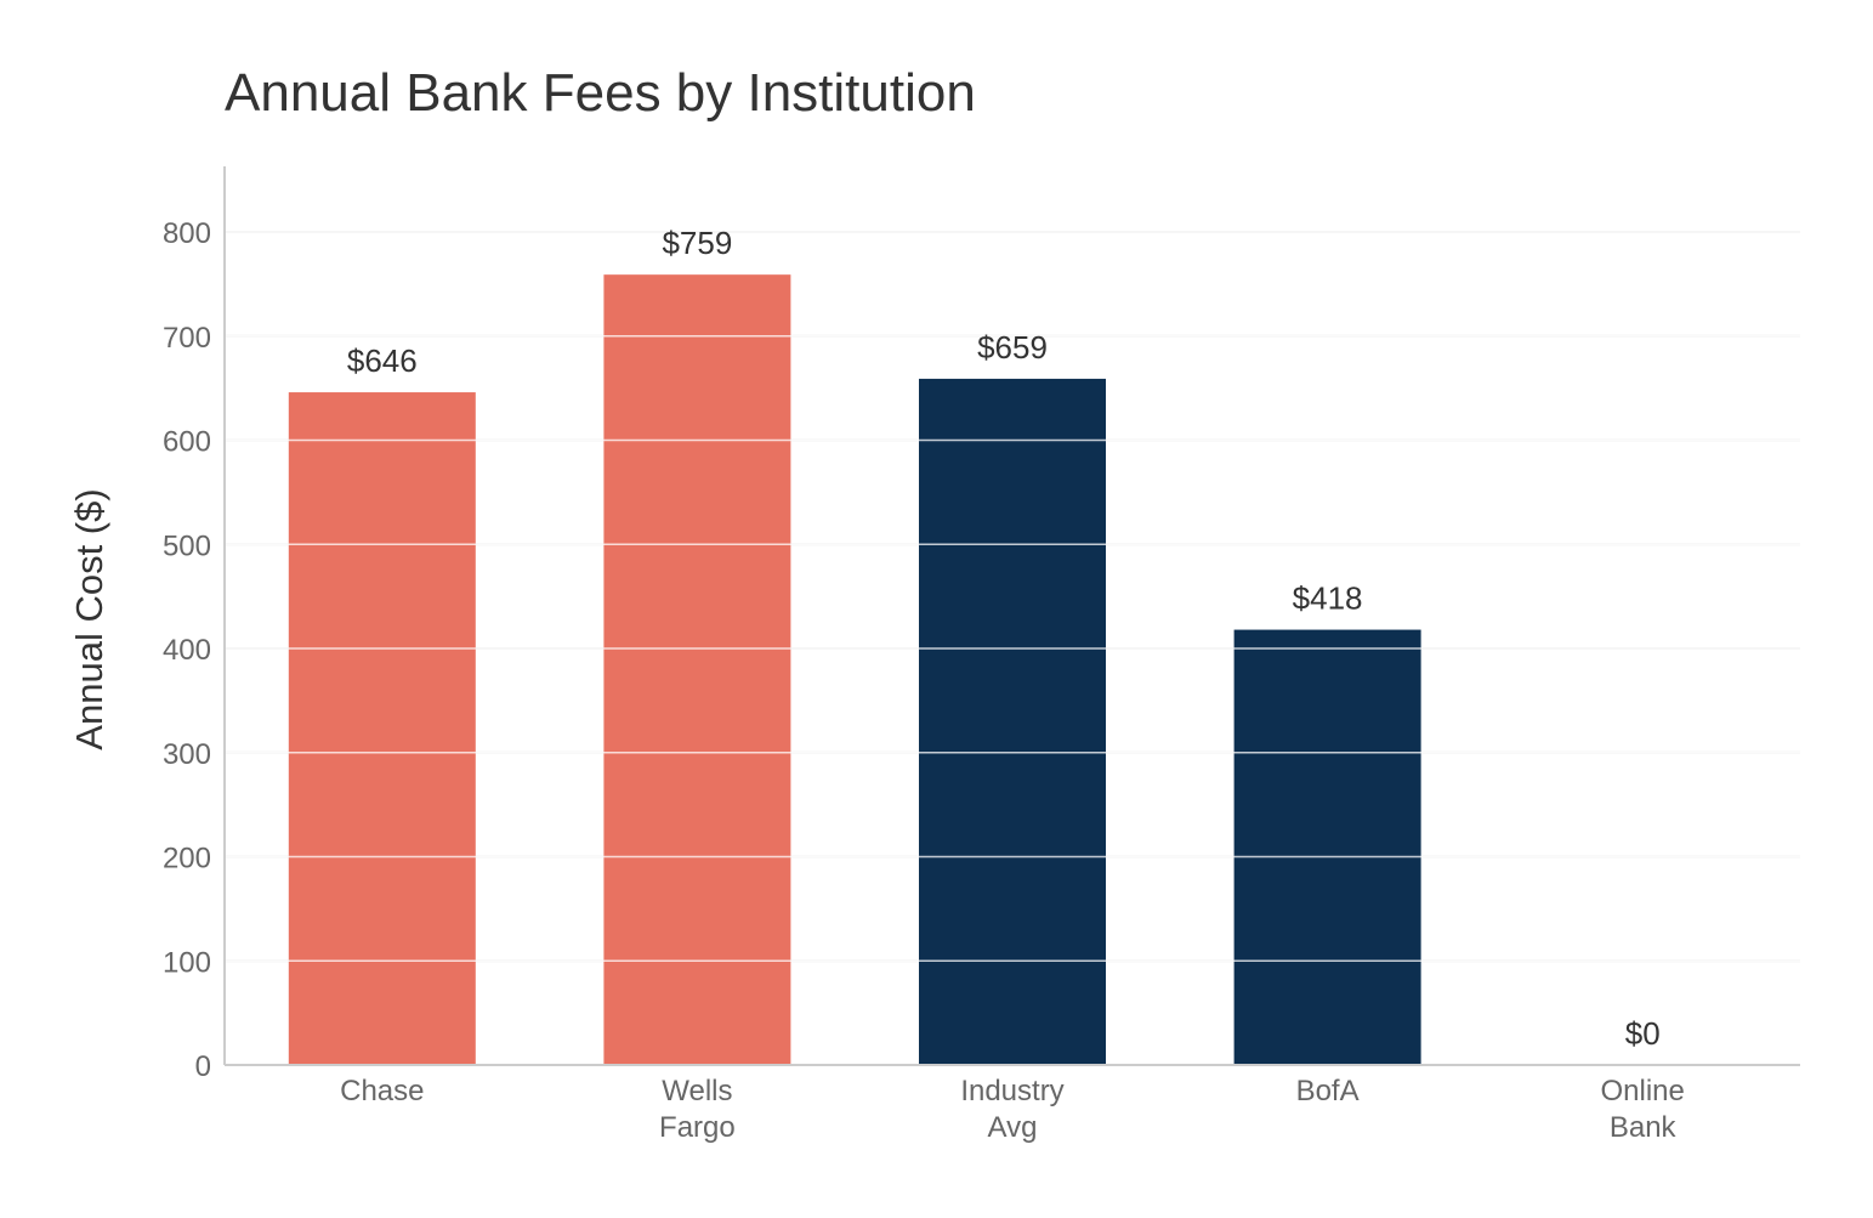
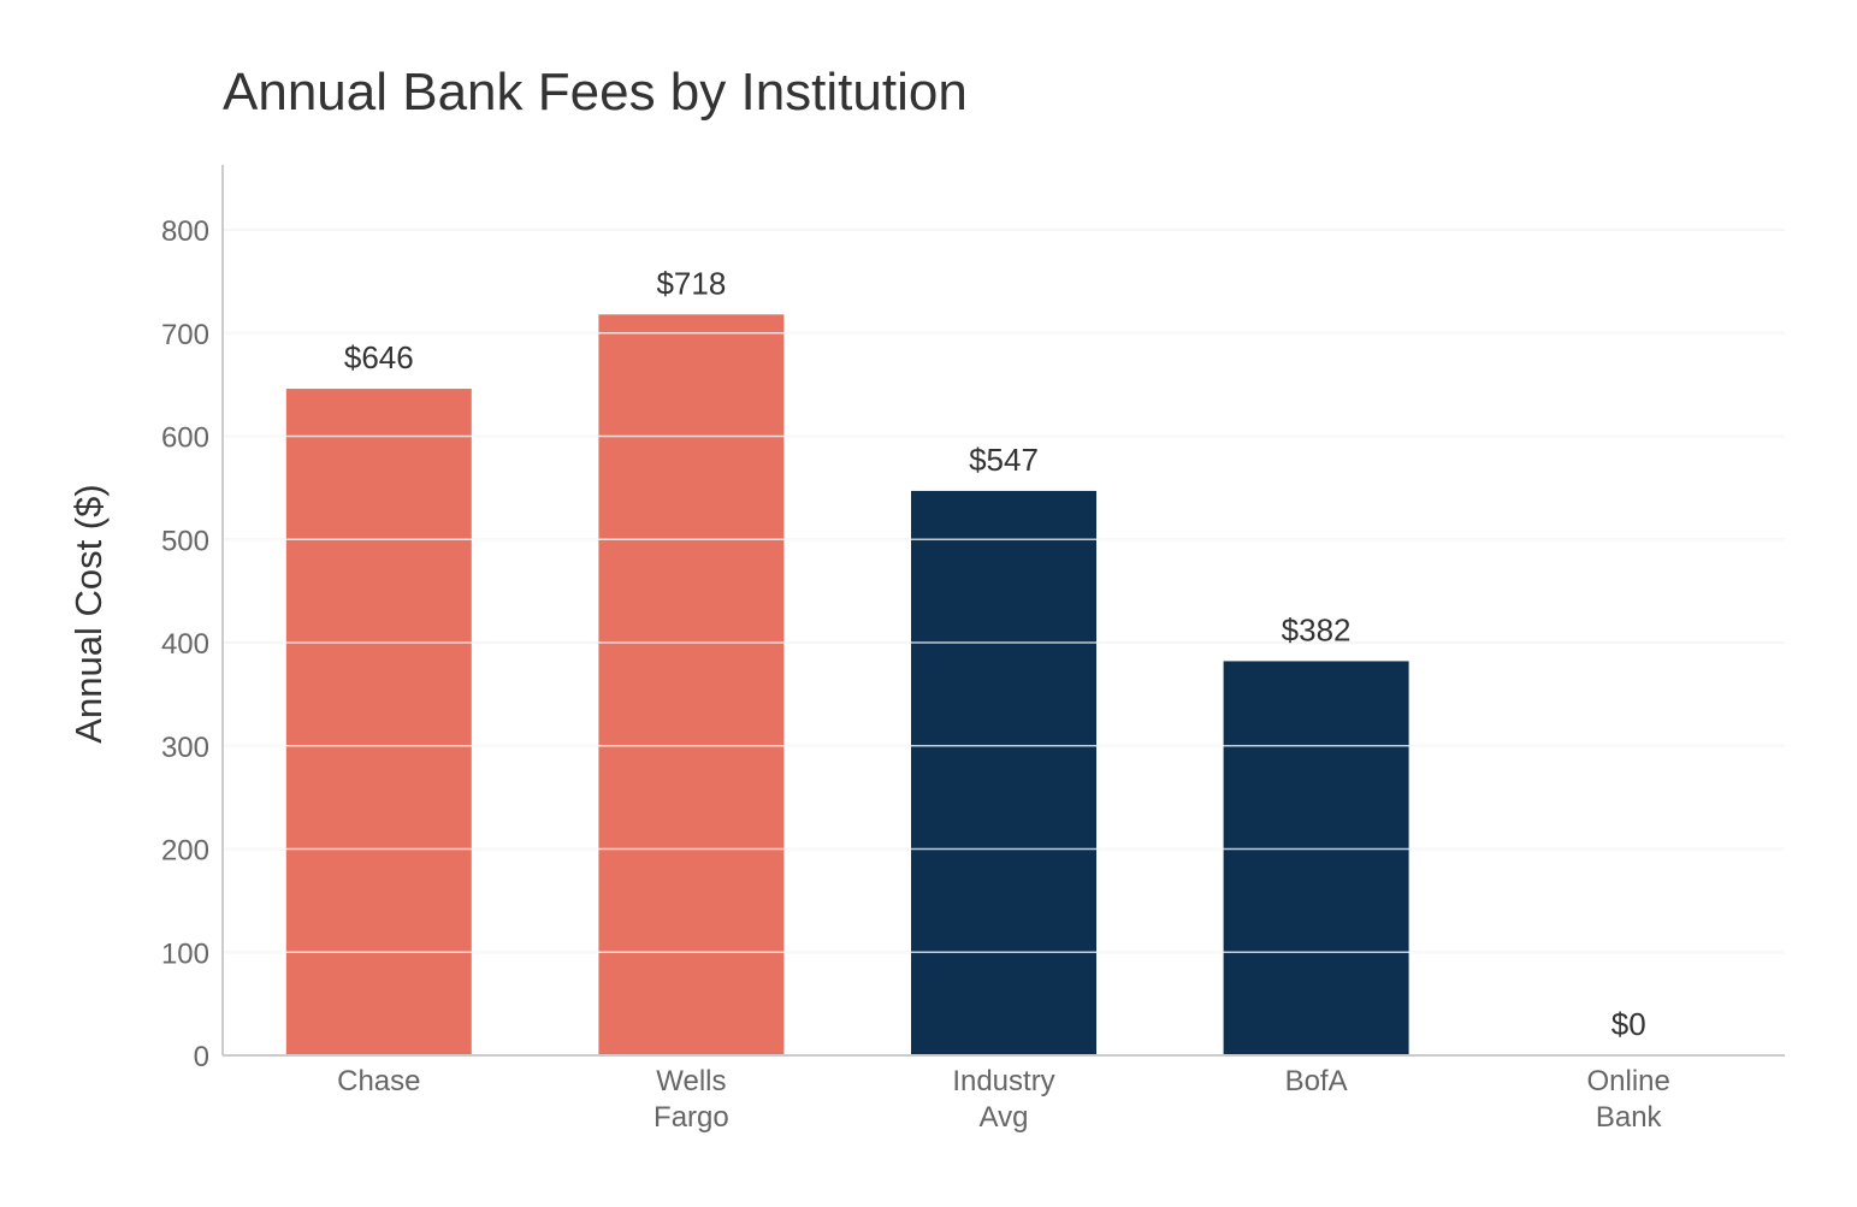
Wells Fargo: $759 -> $718
Industry Avg: $659 -> $547
BofA: $418 -> $382
